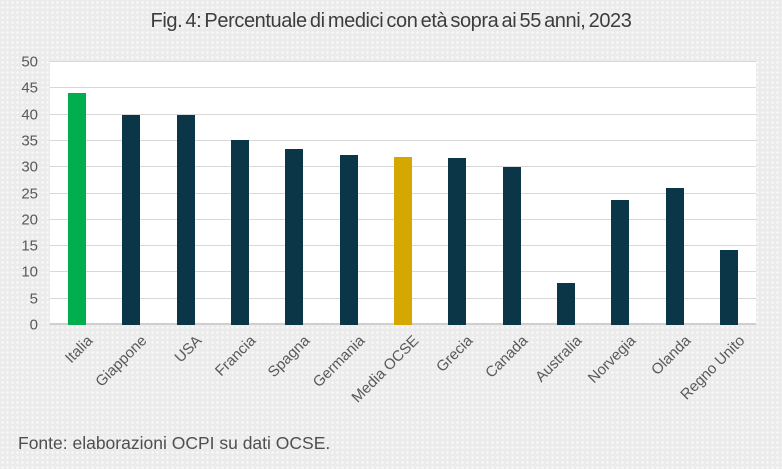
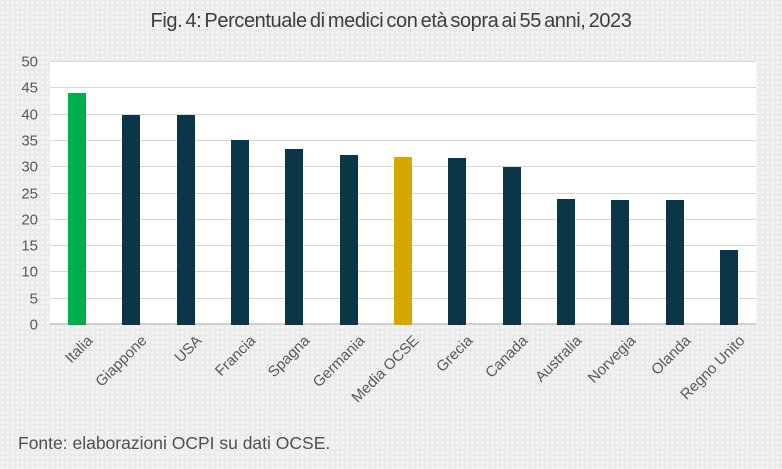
Australia: 8 -> 24
Olanda: 26 -> 24
